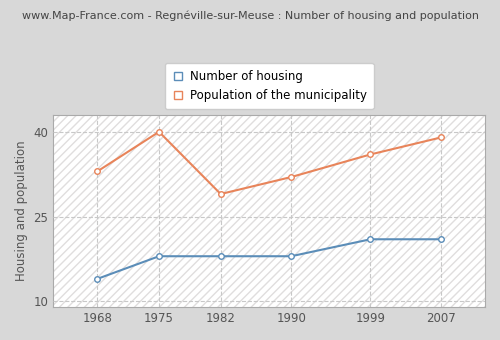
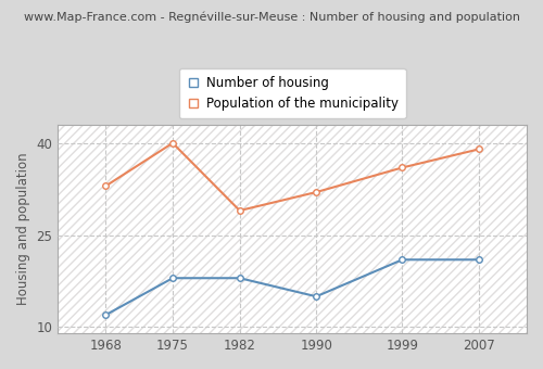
Number of housing/1968: 14 -> 12
Number of housing/1990: 18 -> 15
